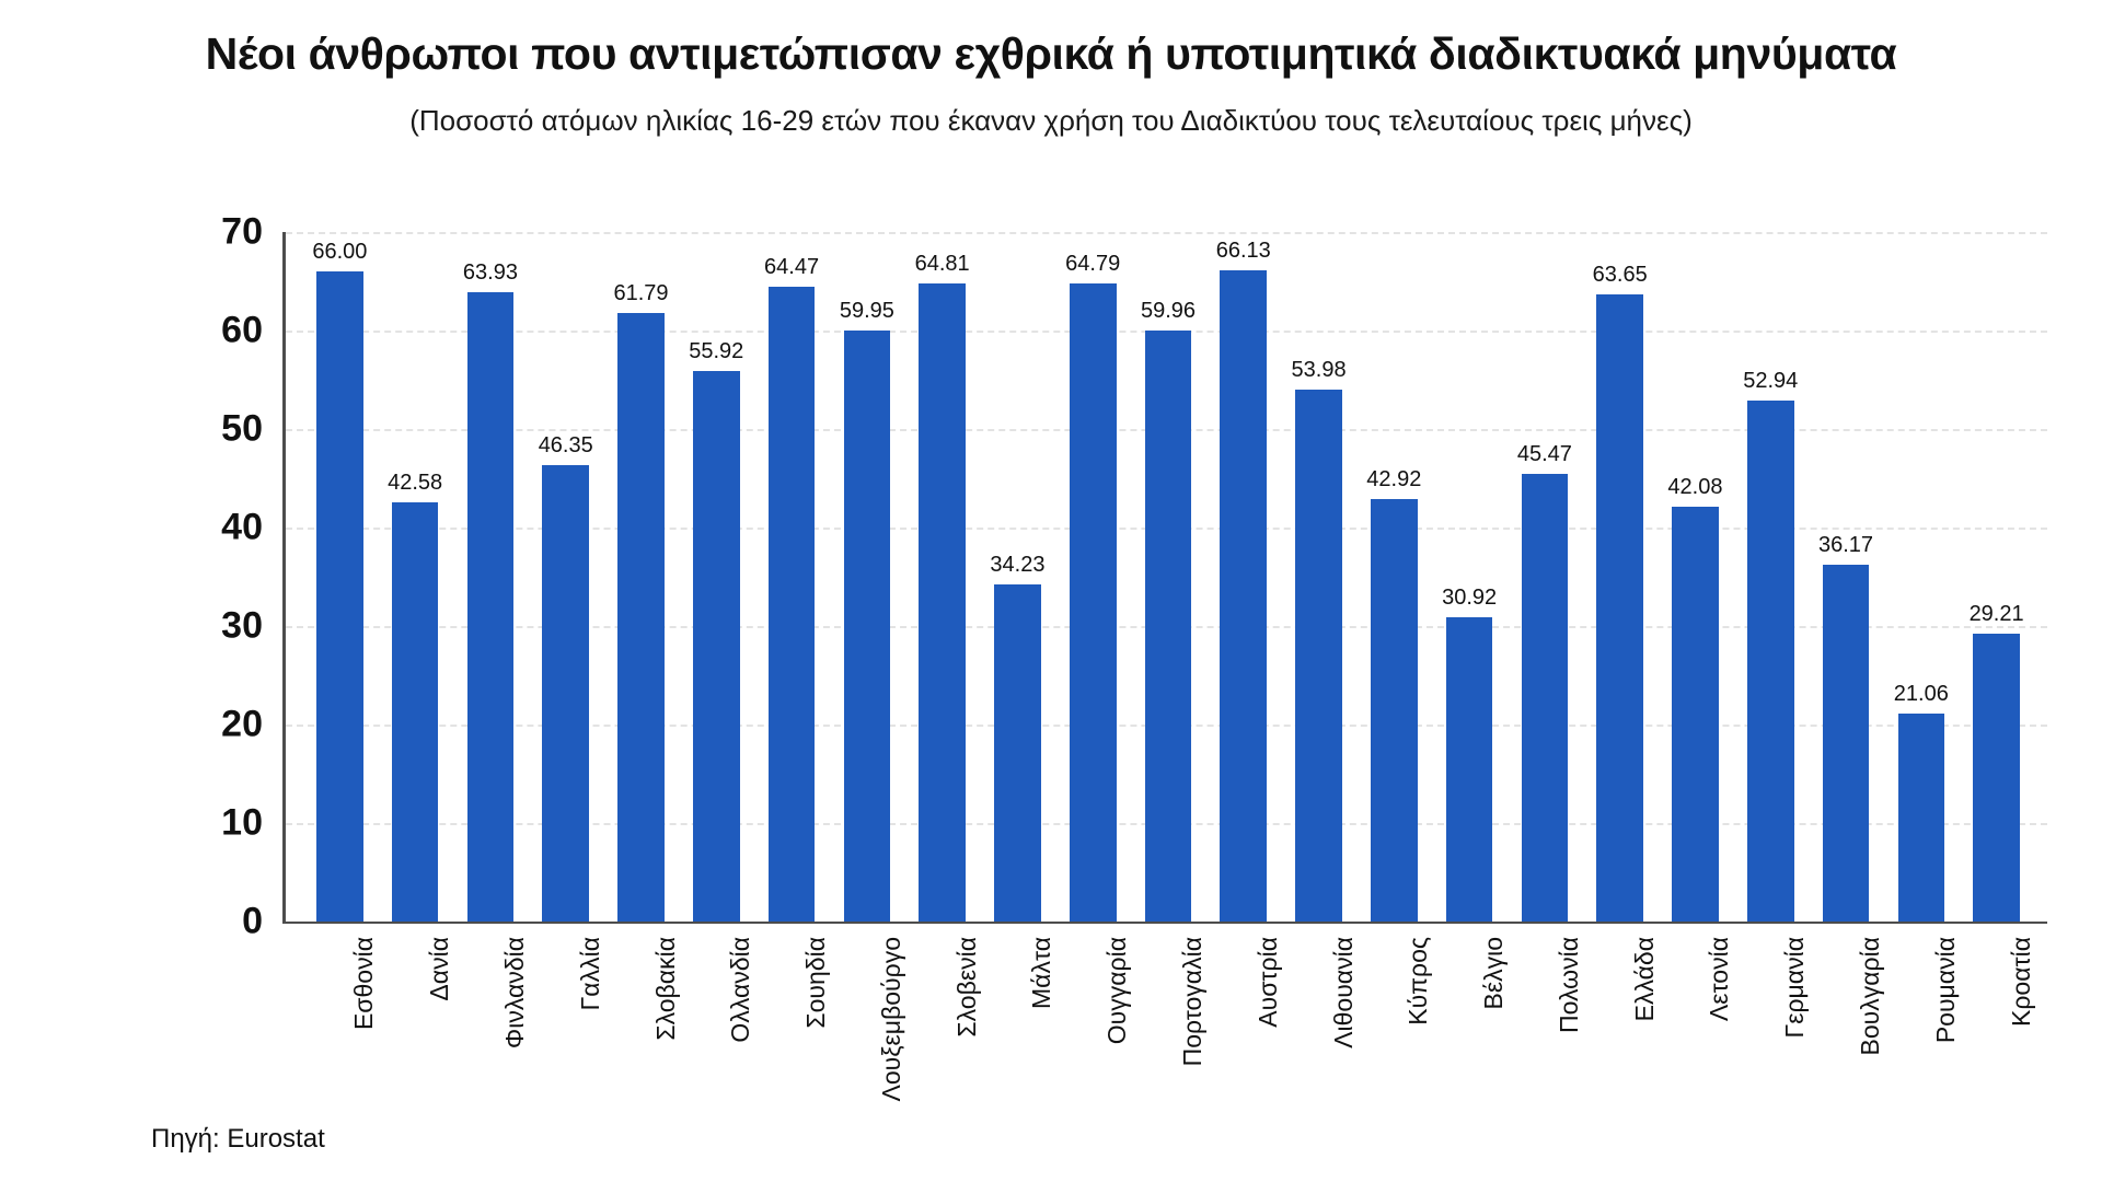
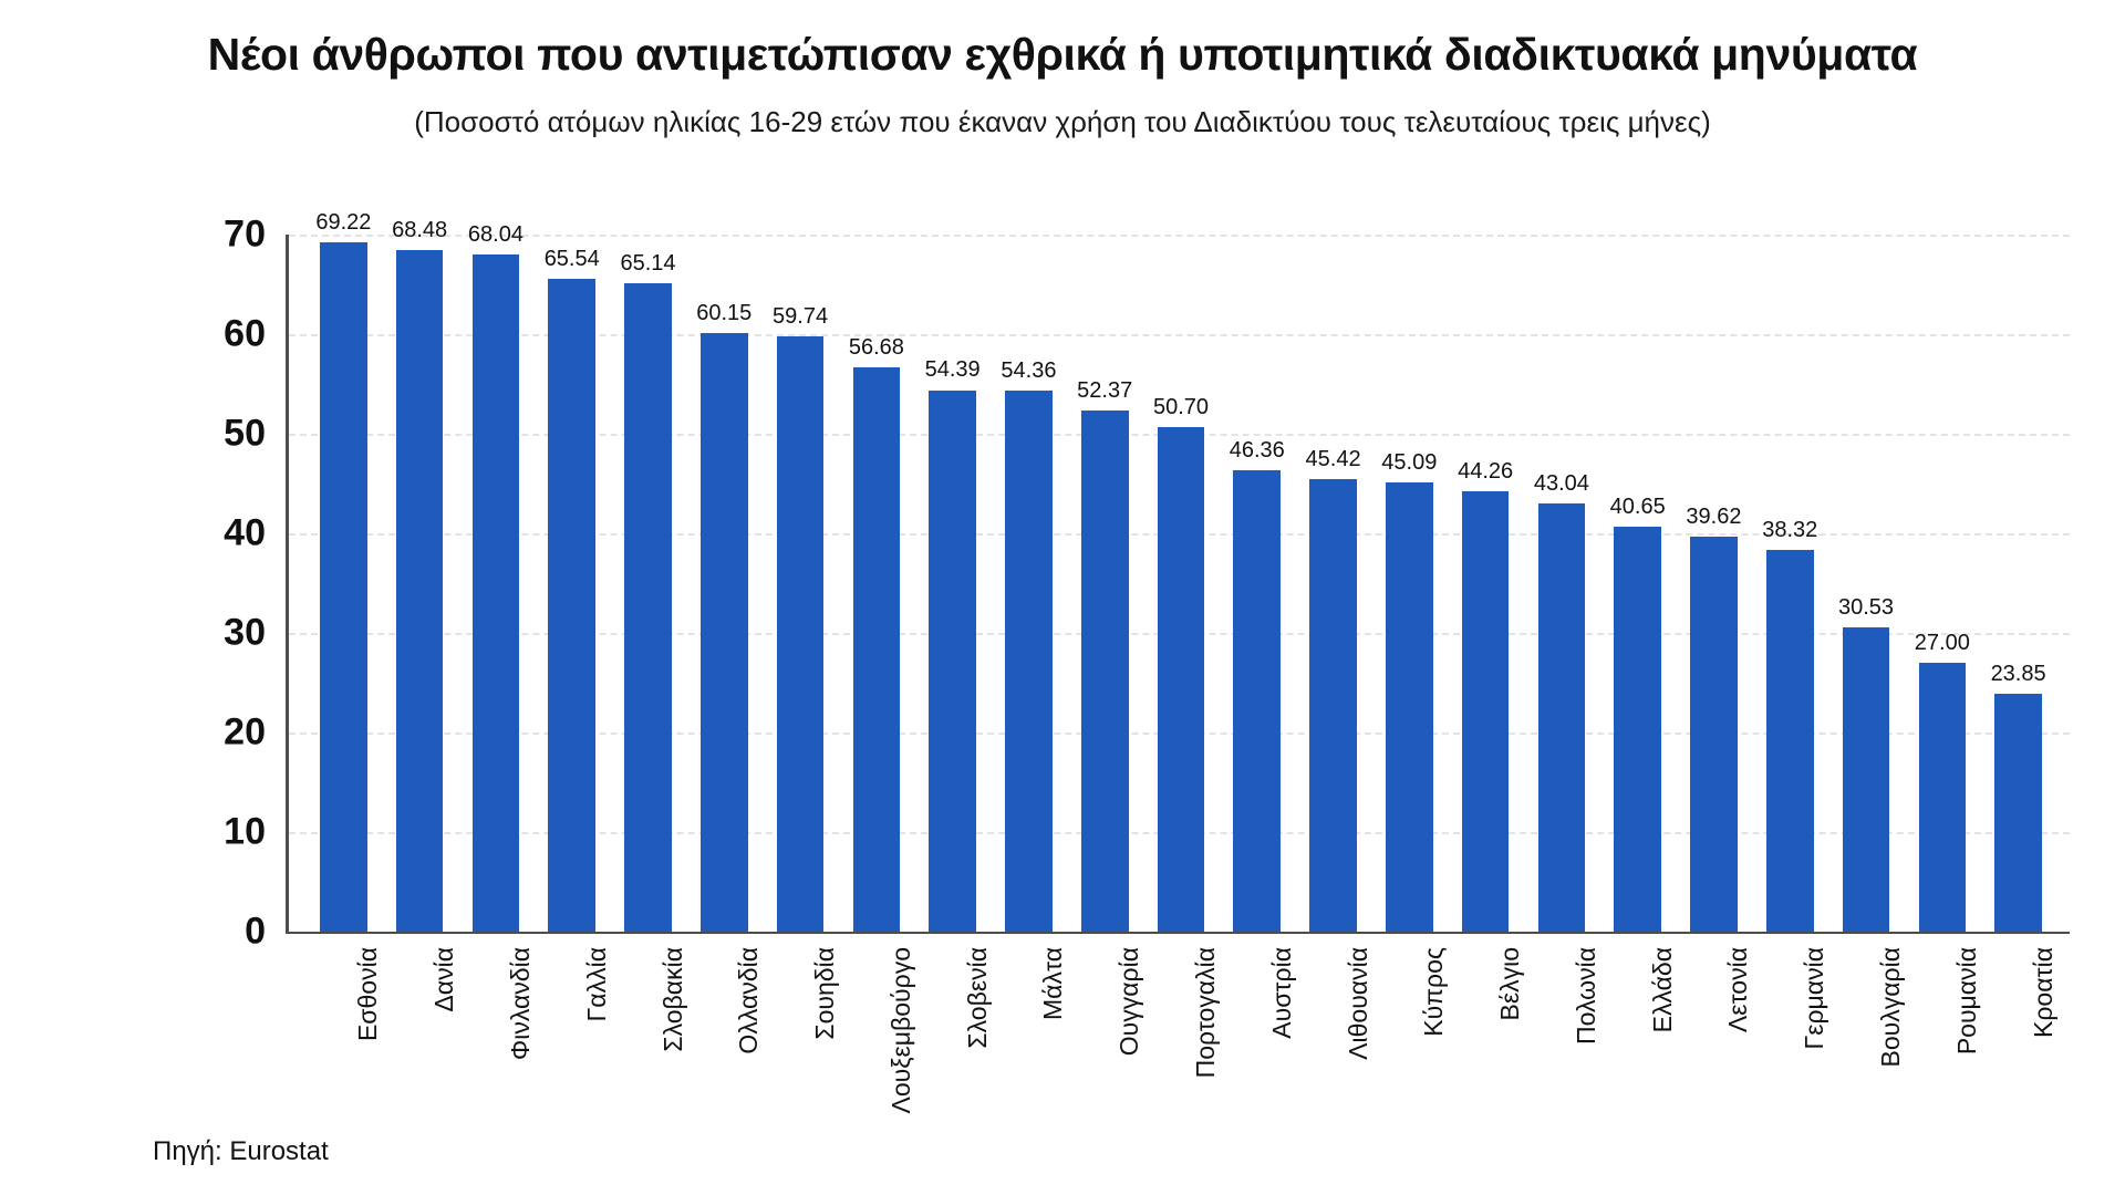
Εσθονία: 66.00 -> 69.22
Δανία: 42.58 -> 68.48
Φινλανδία: 63.93 -> 68.04
Γαλλία: 46.35 -> 65.54
Σλοβακία: 61.79 -> 65.14
Ολλανδία: 55.92 -> 60.15
Σουηδία: 64.47 -> 59.74
Λουξεμβούργο: 59.95 -> 56.68
Σλοβενία: 64.81 -> 54.39
Μάλτα: 34.23 -> 54.36
Ουγγαρία: 64.79 -> 52.37
Πορτογαλία: 59.96 -> 50.70
Αυστρία: 66.13 -> 46.36
Λιθουανία: 53.98 -> 45.42
Κύπρος: 42.92 -> 45.09
Βέλγιο: 30.92 -> 44.26
Πολωνία: 45.47 -> 43.04
Ελλάδα: 63.65 -> 40.65
Λετονία: 42.08 -> 39.62
Γερμανία: 52.94 -> 38.32
Βουλγαρία: 36.17 -> 30.53
Ρουμανία: 21.06 -> 27.00
Κροατία: 29.21 -> 23.85
